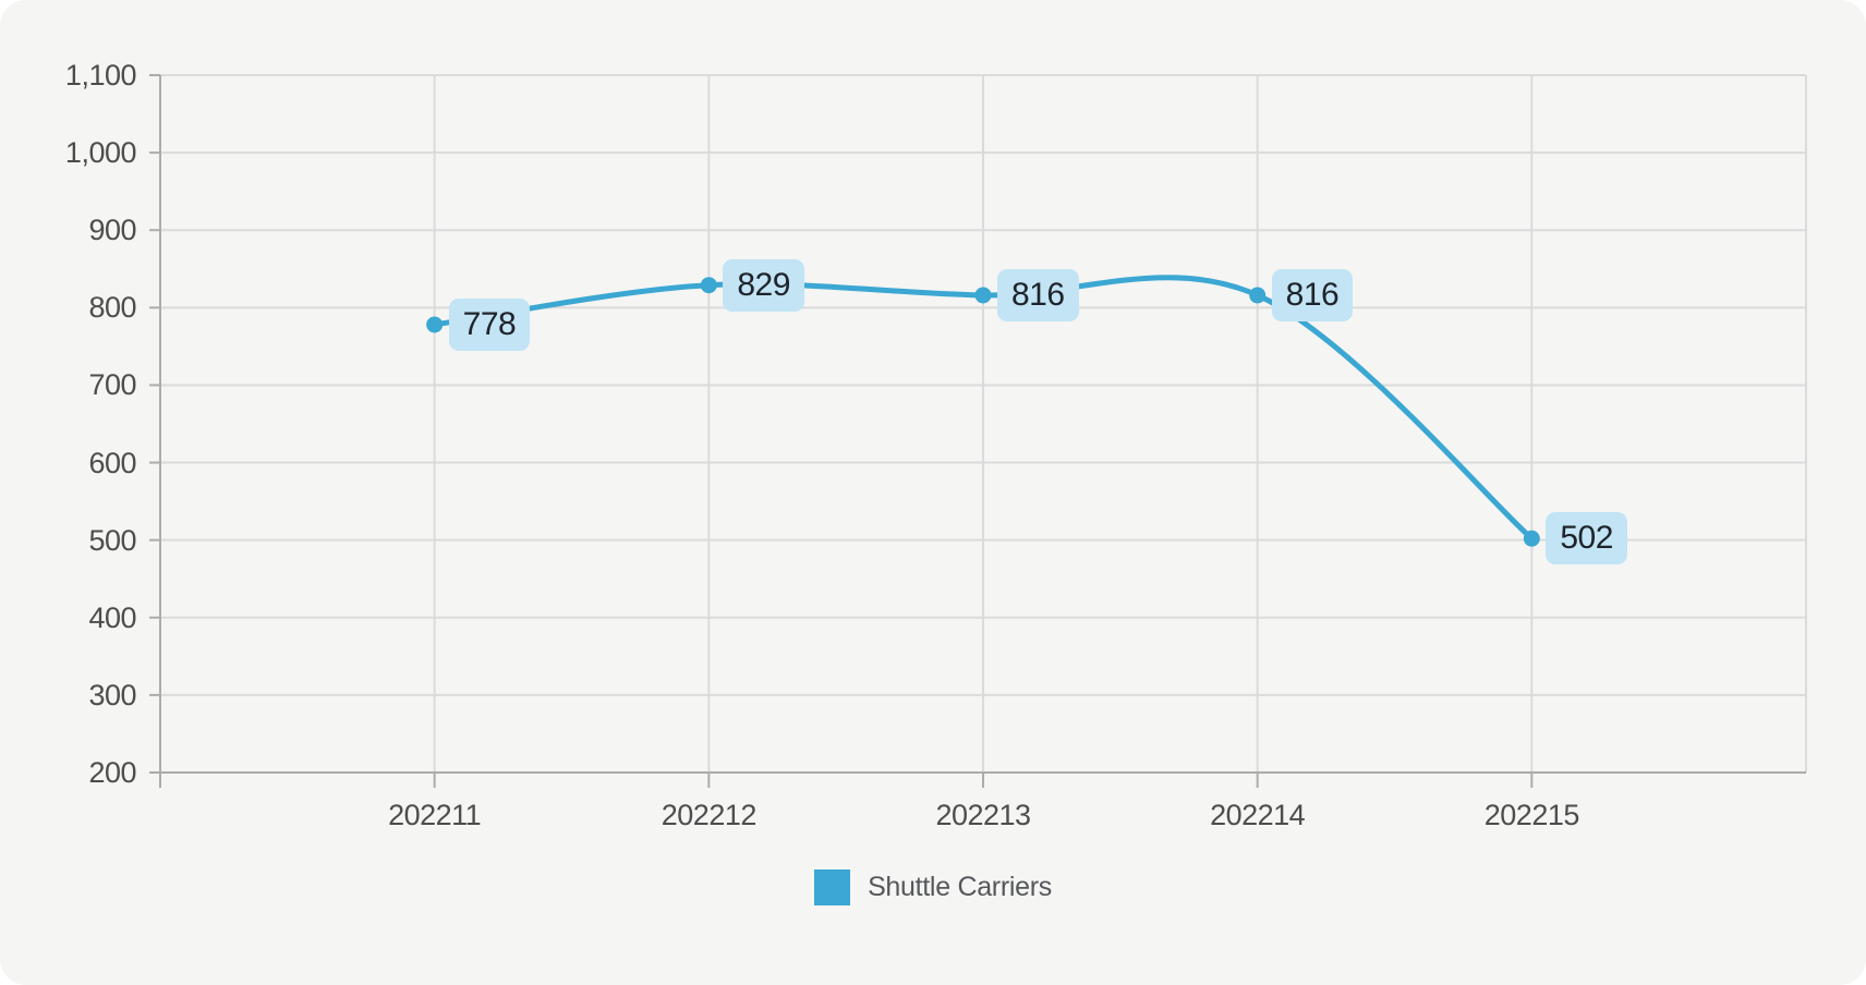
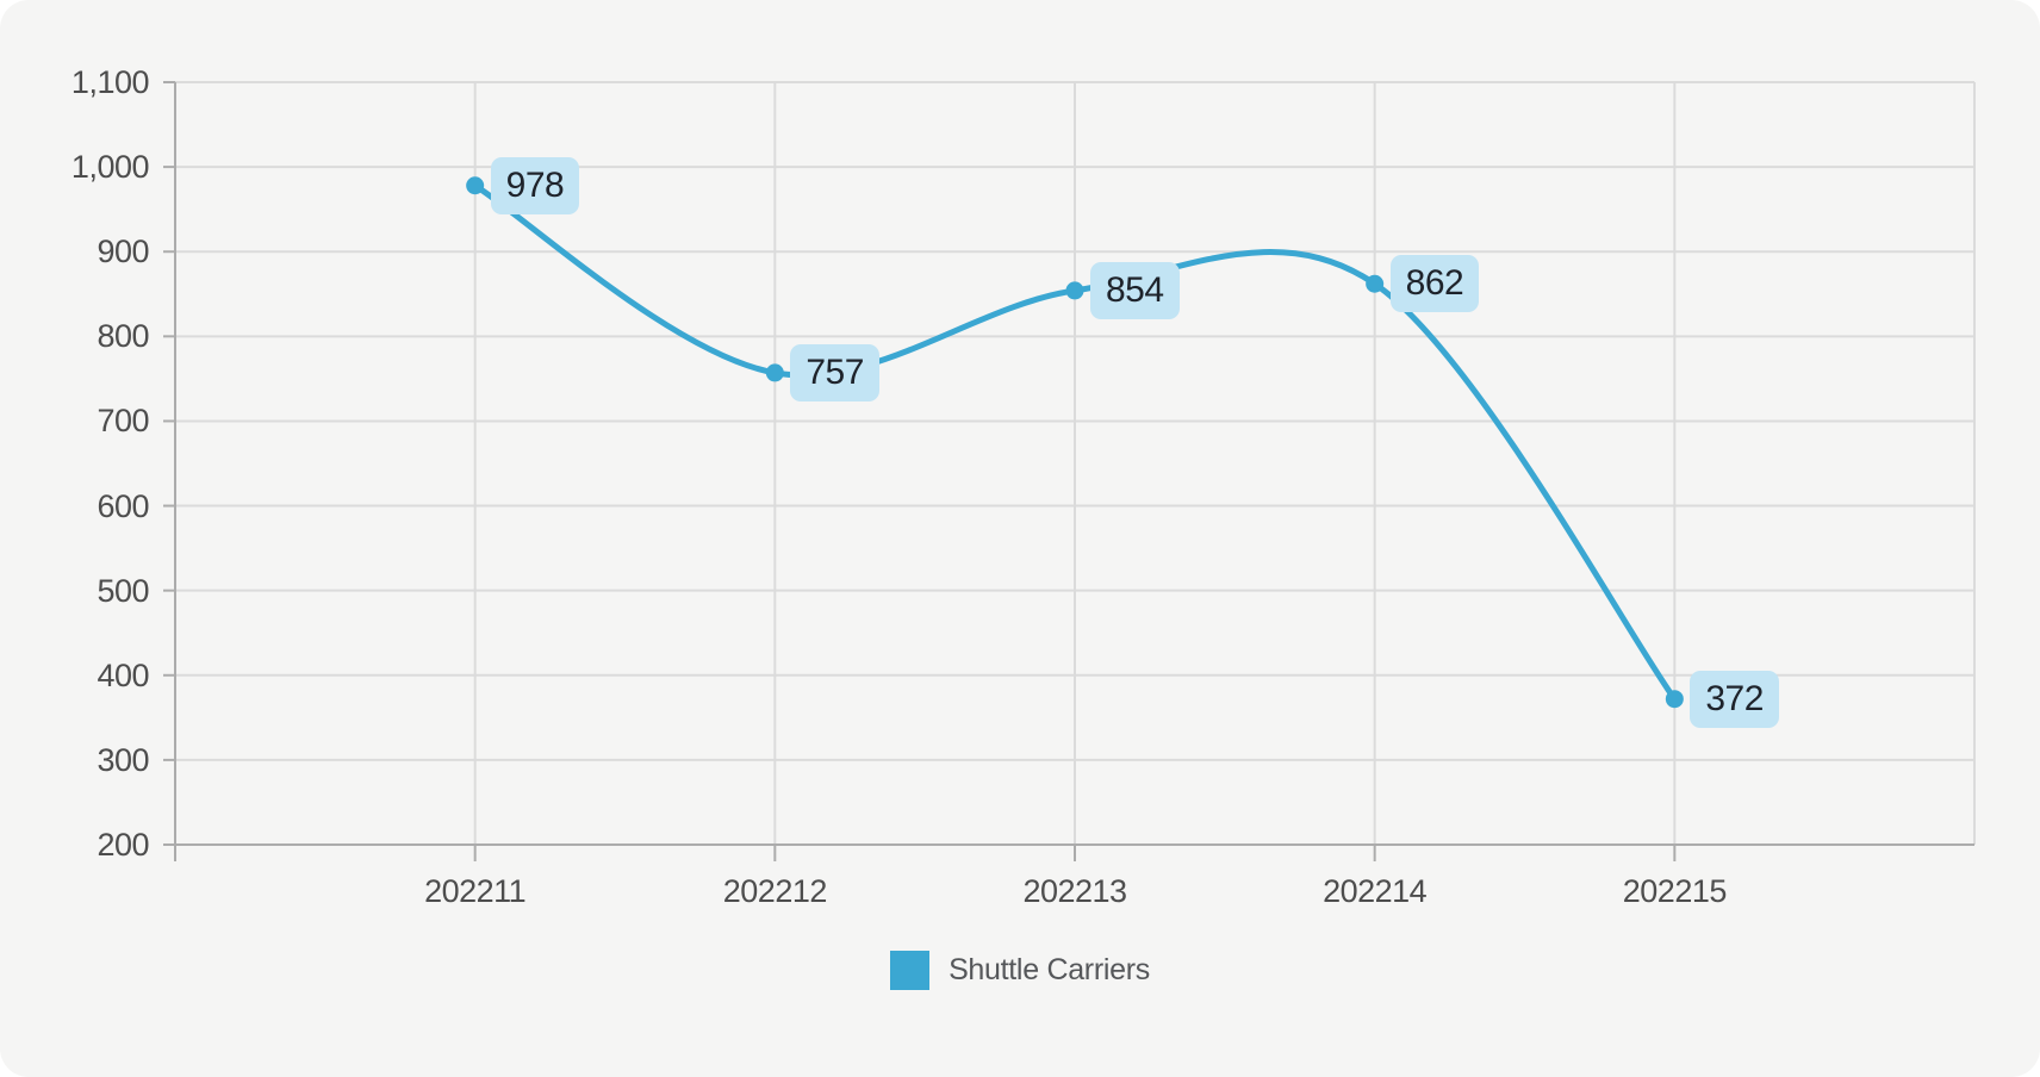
202211: 778 -> 978
202212: 829 -> 757
202213: 816 -> 854
202214: 816 -> 862
202215: 502 -> 372
